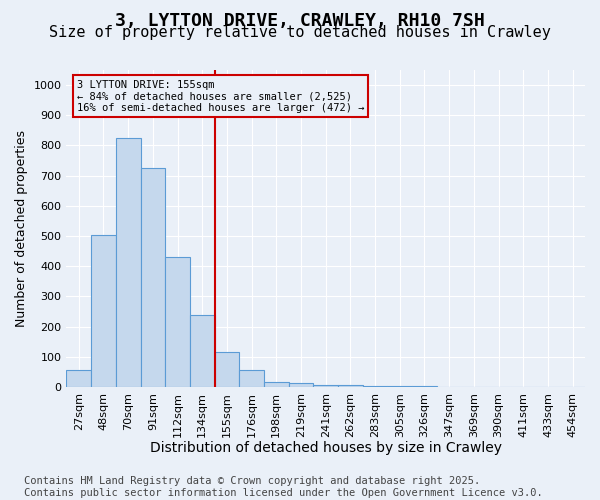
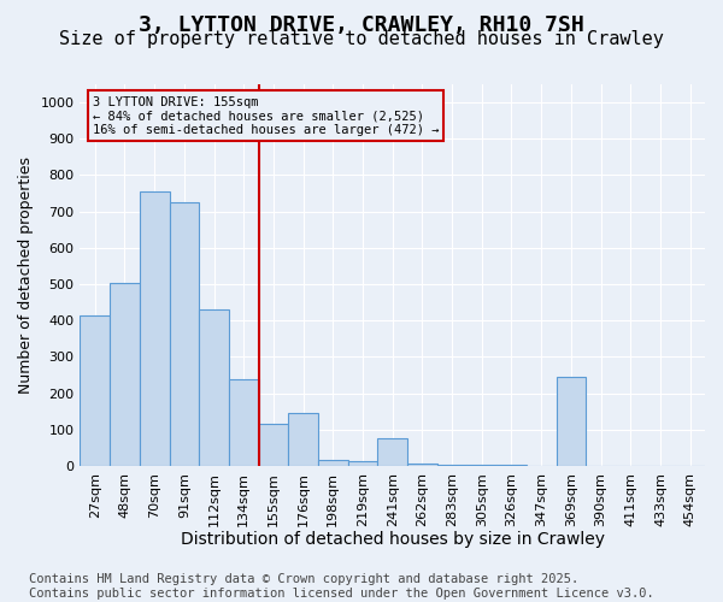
27sqm: 55 -> 415
70sqm: 825 -> 755
176sqm: 55 -> 145
241sqm: 8 -> 75
369sqm: 1 -> 245
